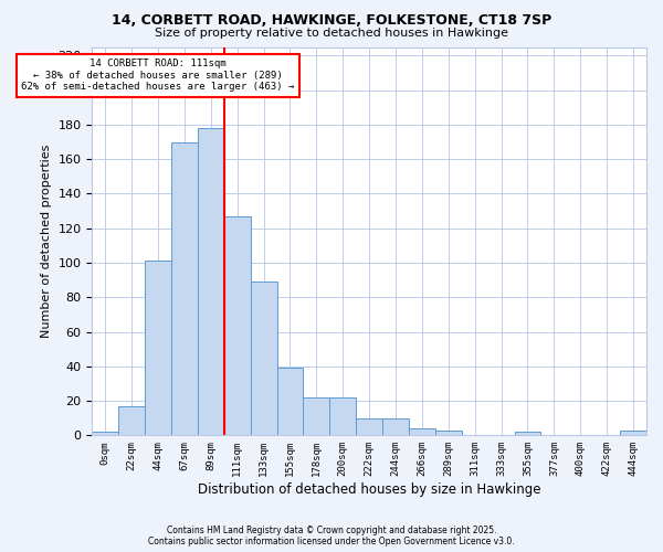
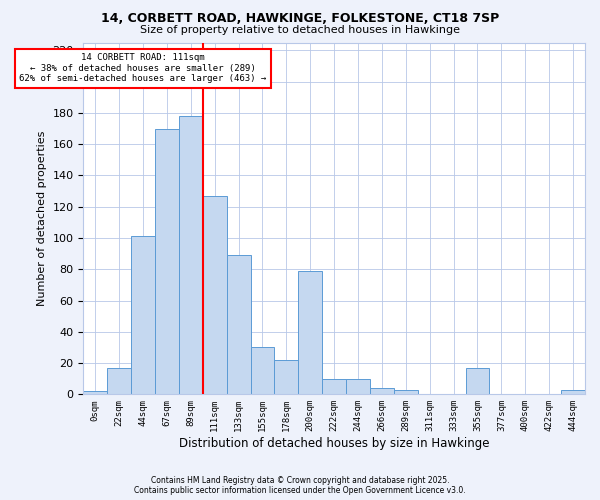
155sqm: 39 -> 30
200sqm: 22 -> 79
355sqm: 2 -> 17
